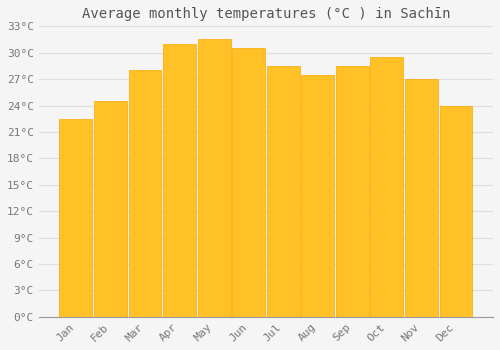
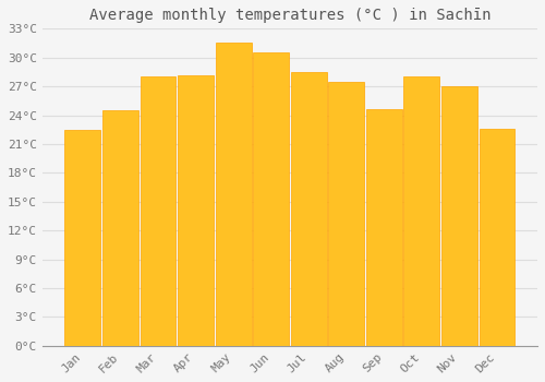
Apr: 31.0°C -> 28.2°C
Sep: 28.5°C -> 24.6°C
Oct: 29.5°C -> 28.0°C
Dec: 24.0°C -> 22.6°C
